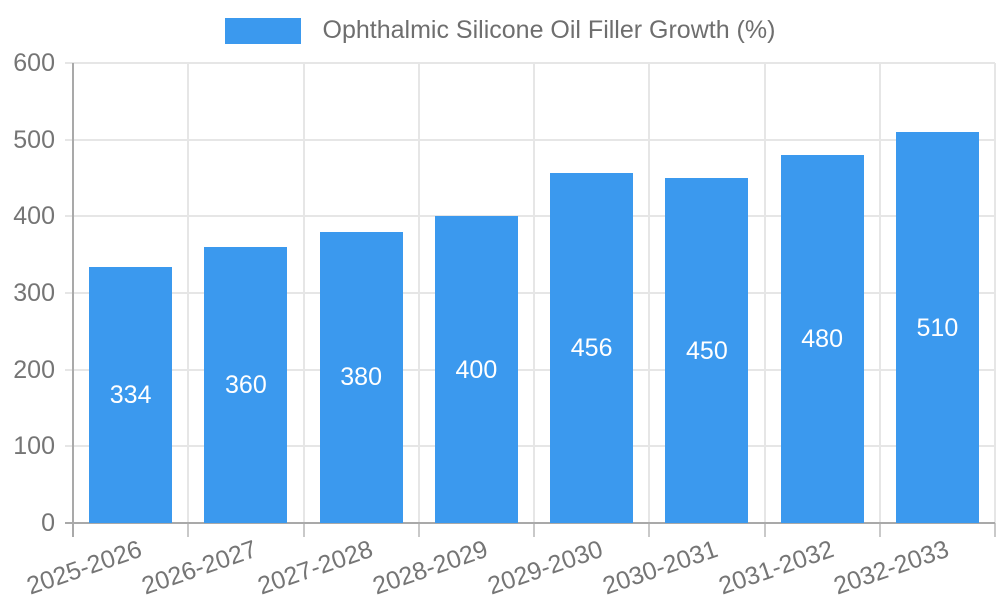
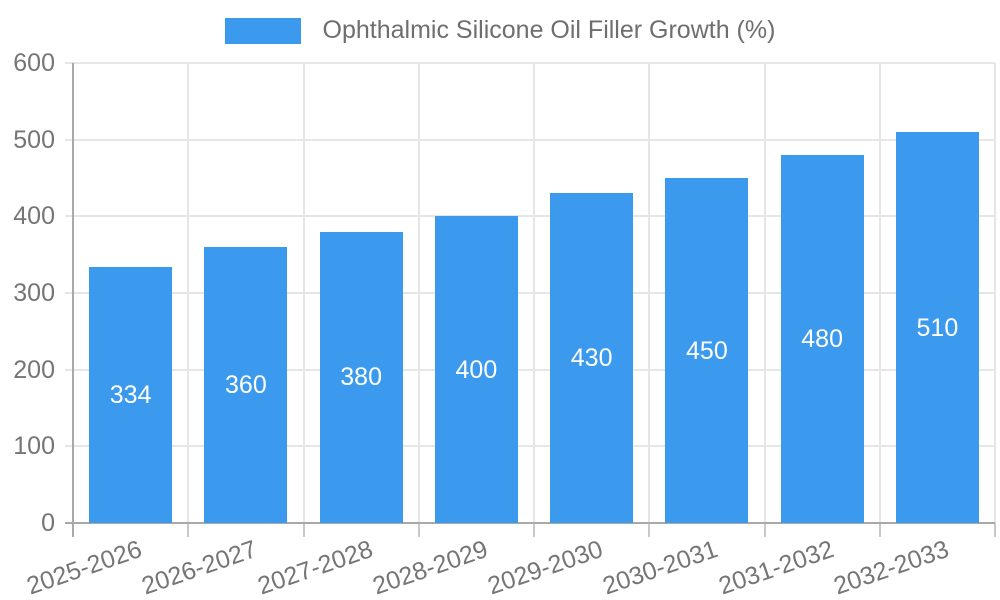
2029-2030: 456 -> 430
